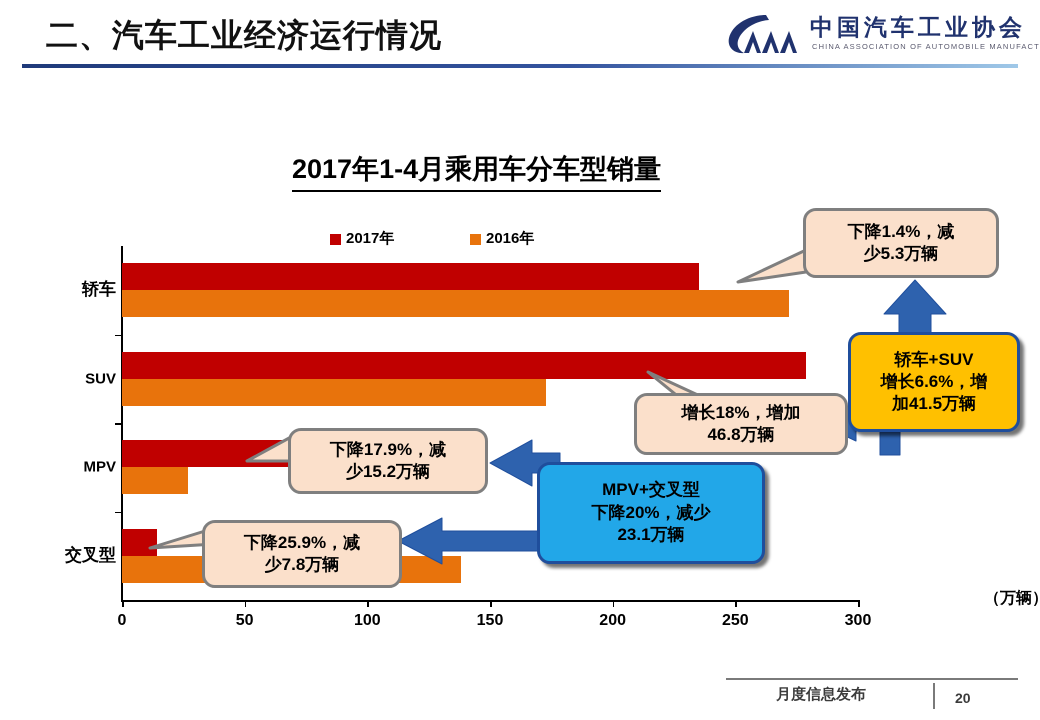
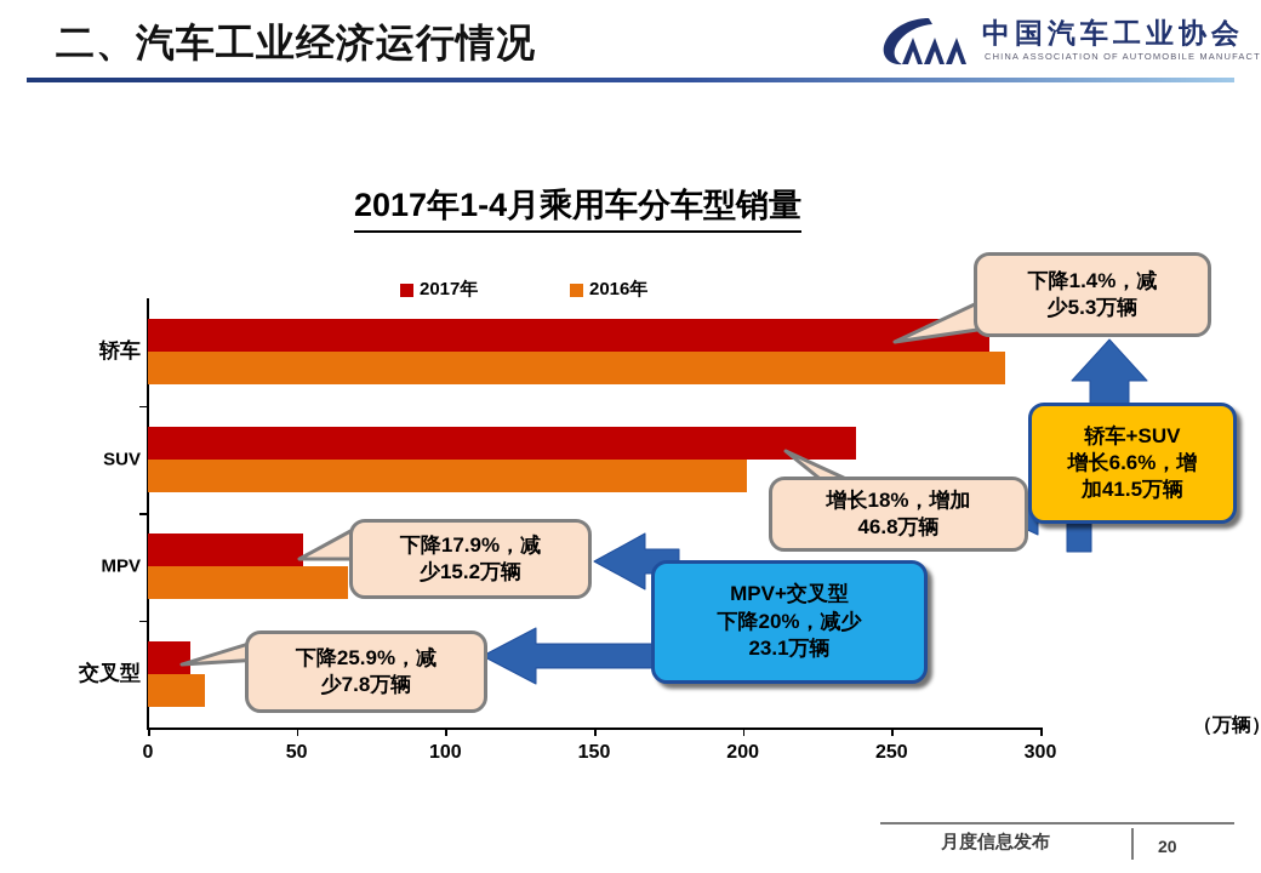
2017年/轿车: 235 -> 283
2016年/轿车: 272 -> 288
2017年/SUV: 279 -> 238
2016年/SUV: 173 -> 201
2017年/MPV: 72 -> 52
2016年/MPV: 27 -> 67
2016年/交叉型: 138 -> 19
